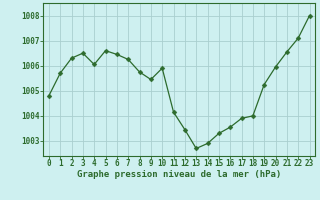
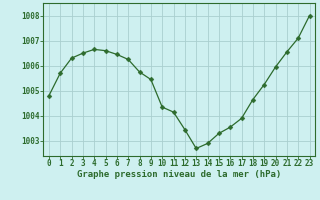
4: 1006.05 -> 1006.65
10: 1005.90 -> 1004.35
18: 1004.00 -> 1004.65
